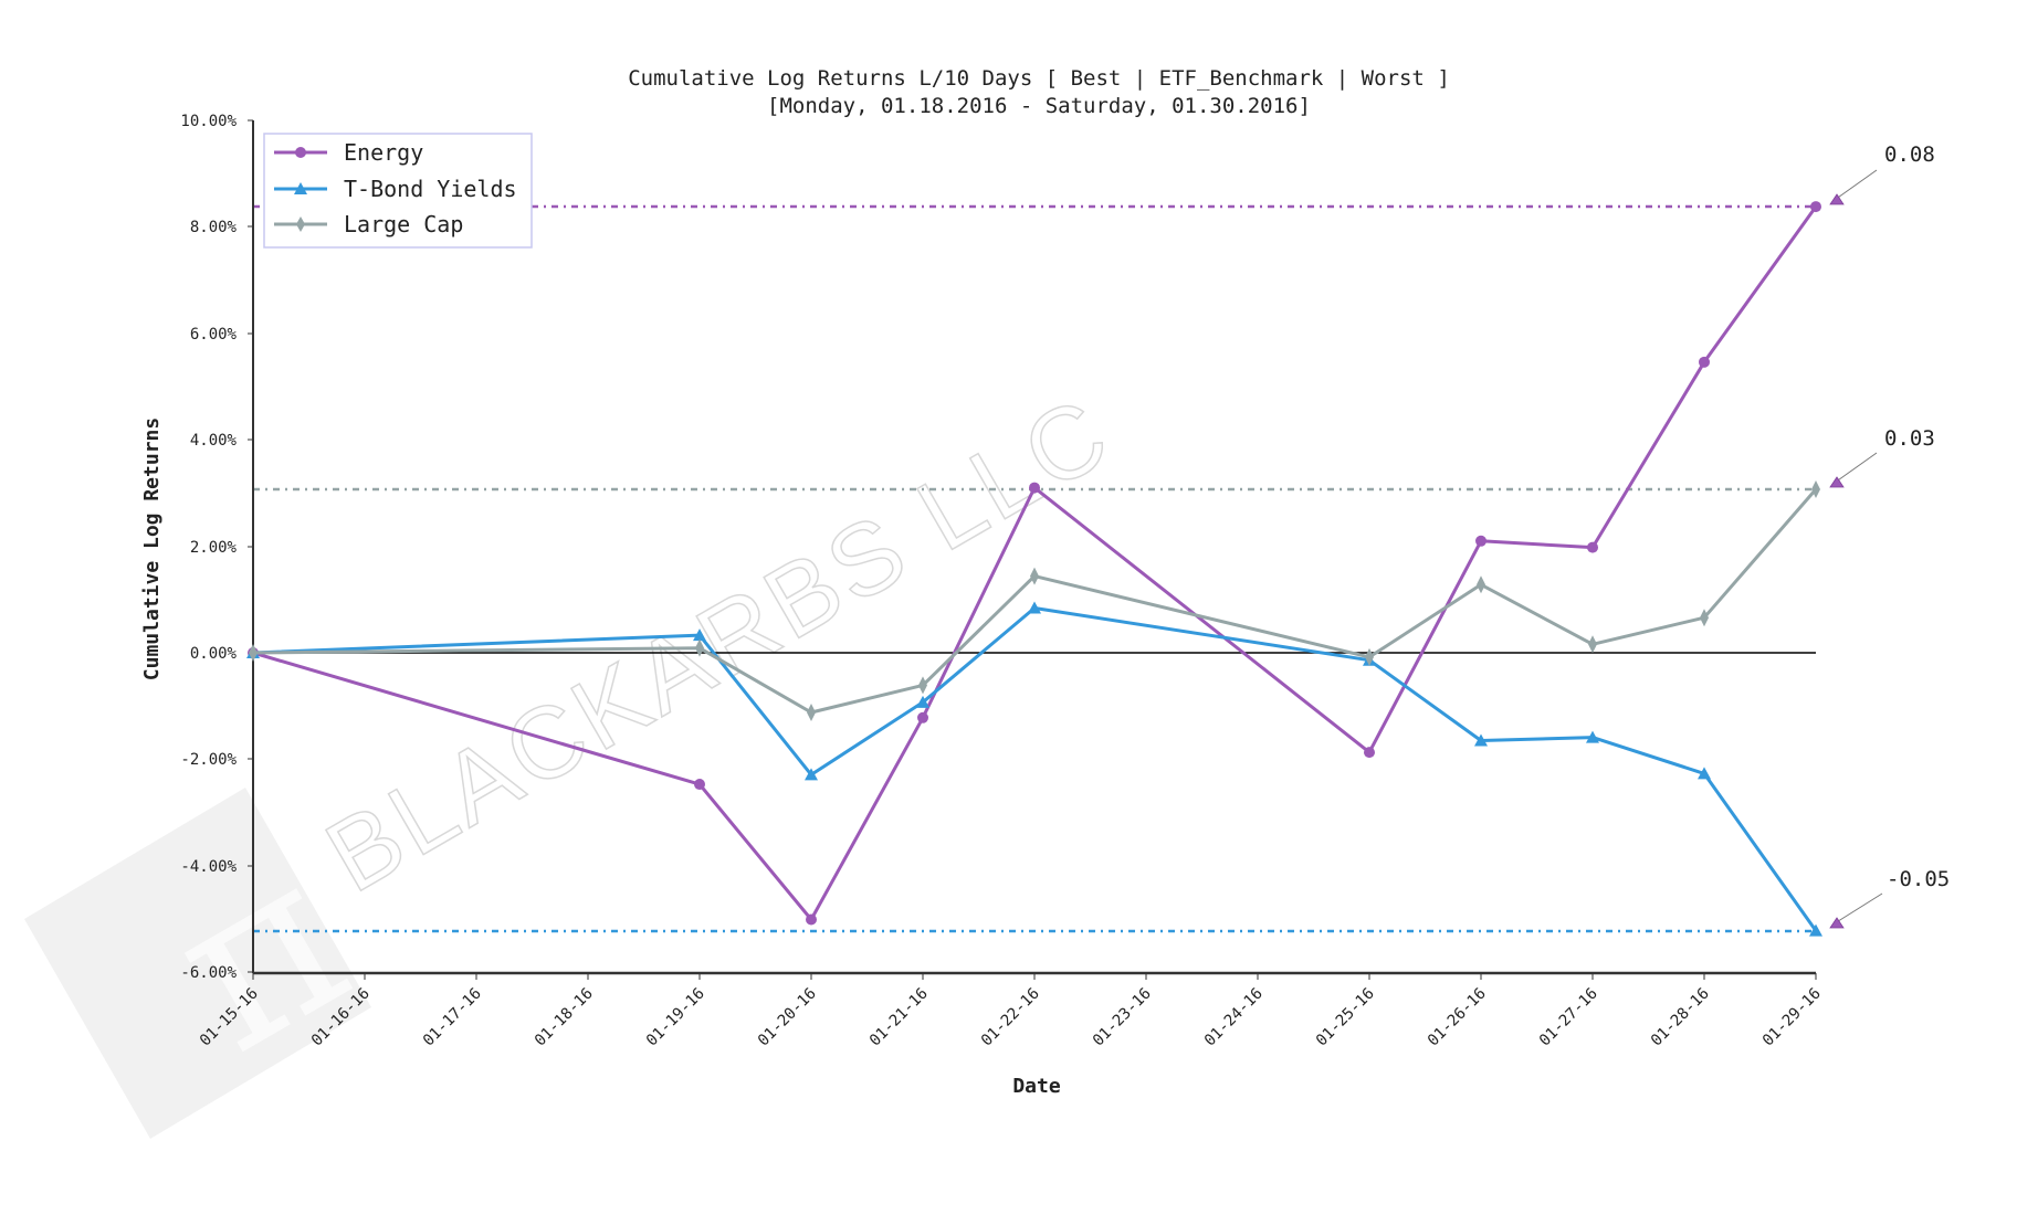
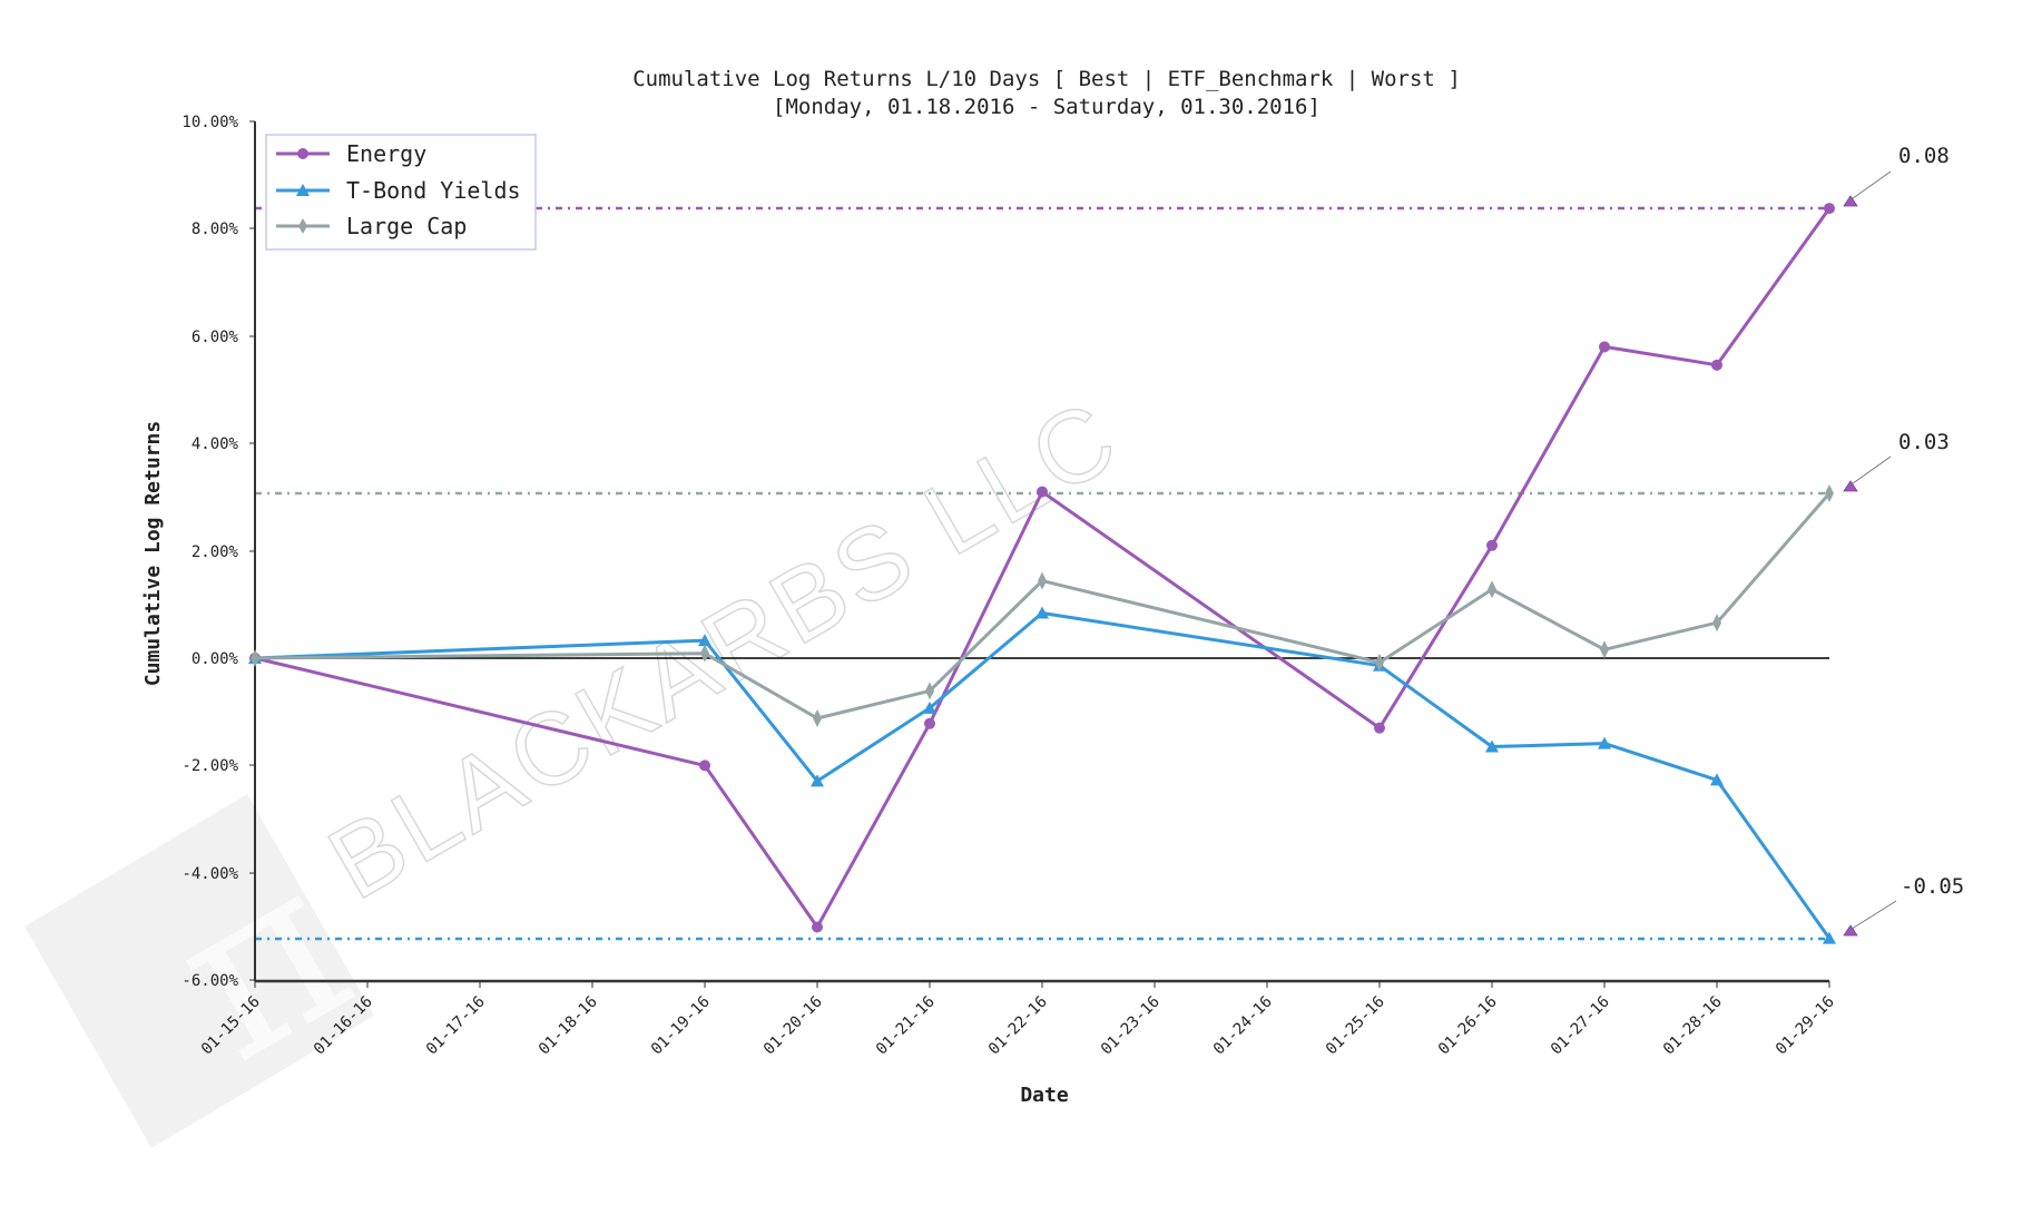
Energy/01-19-16: -2.5% -> -2.0%
Energy/01-25-16: -1.9% -> -1.3%
Energy/01-27-16: 2.0% -> 5.8%
